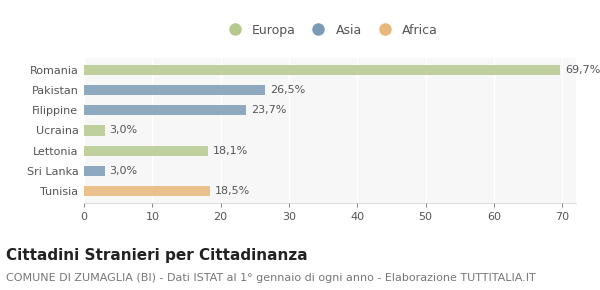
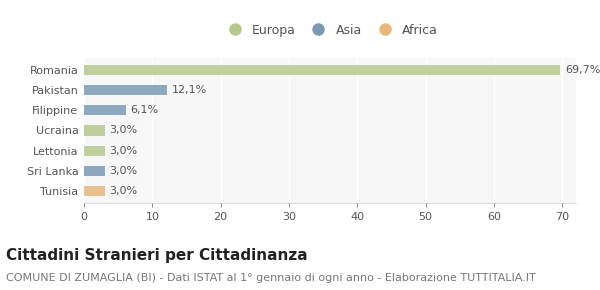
Pakistan: 26,5% -> 12,1%
Filippine: 23,7% -> 6,1%
Lettonia: 18,1% -> 3,0%
Tunisia: 18,5% -> 3,0%
